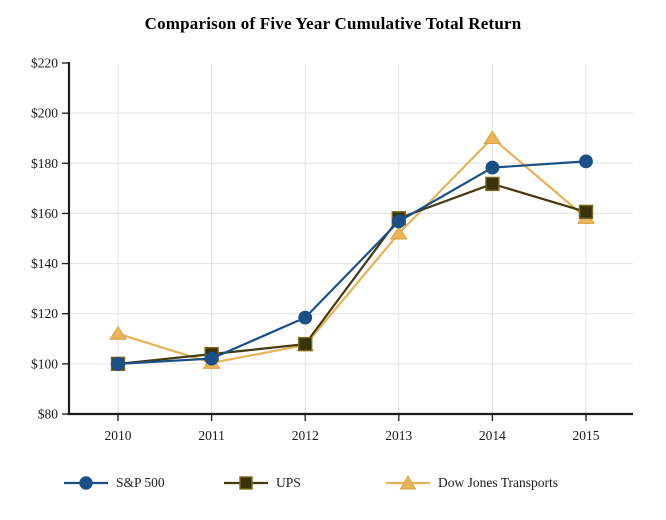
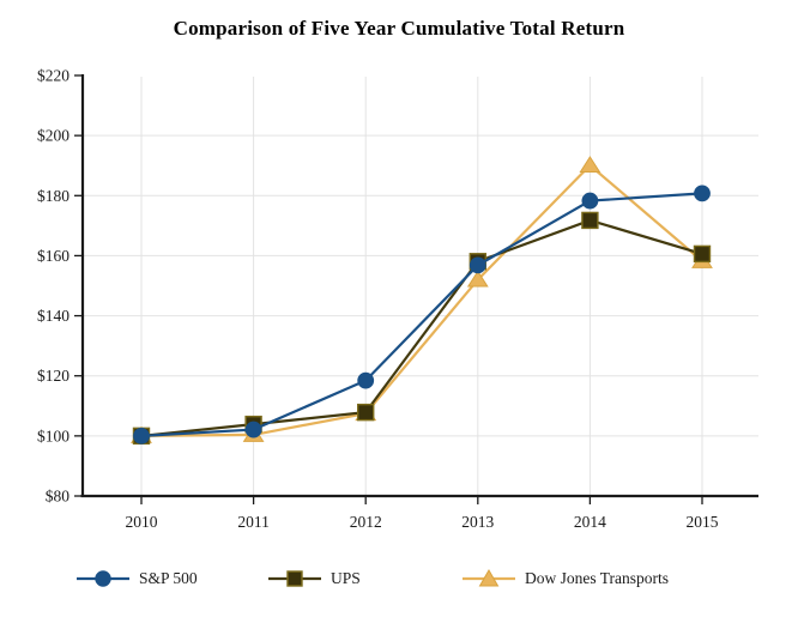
Dow Jones Transports/2010: $112 -> $100
